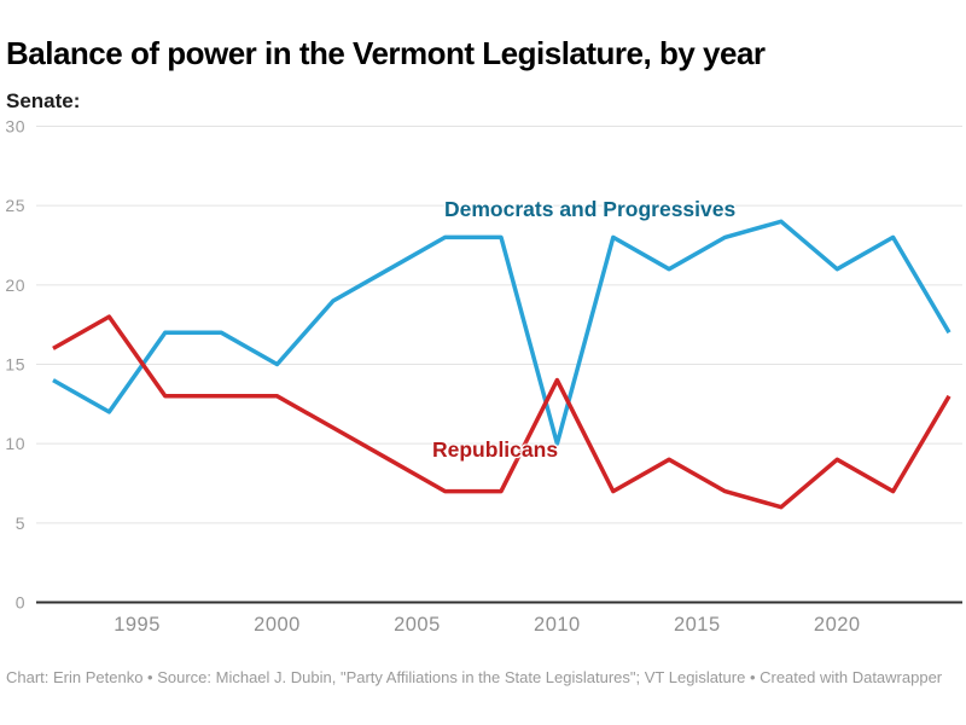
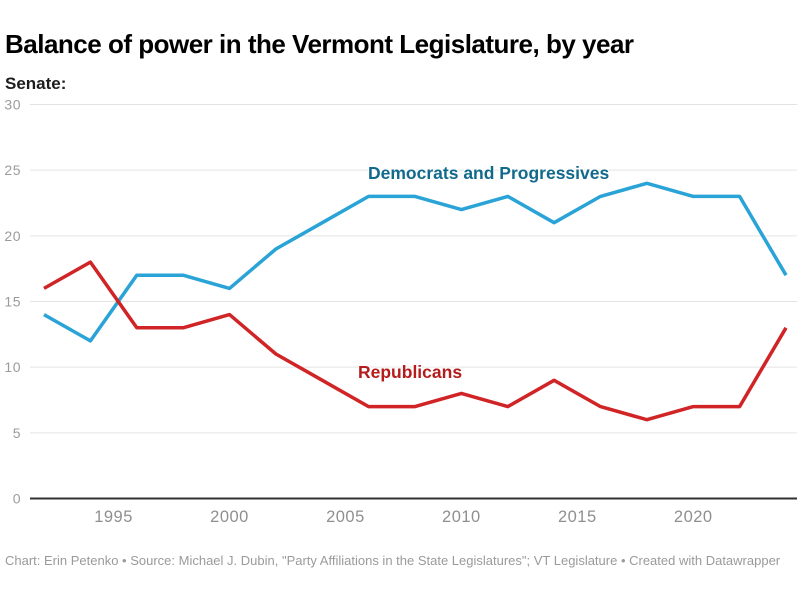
Democrats and Progressives/2000: 15 -> 16
Republicans/2000: 13 -> 14
Democrats and Progressives/2010: 10 -> 22
Republicans/2010: 14 -> 8
Democrats and Progressives/2020: 21 -> 23
Republicans/2020: 9 -> 7
